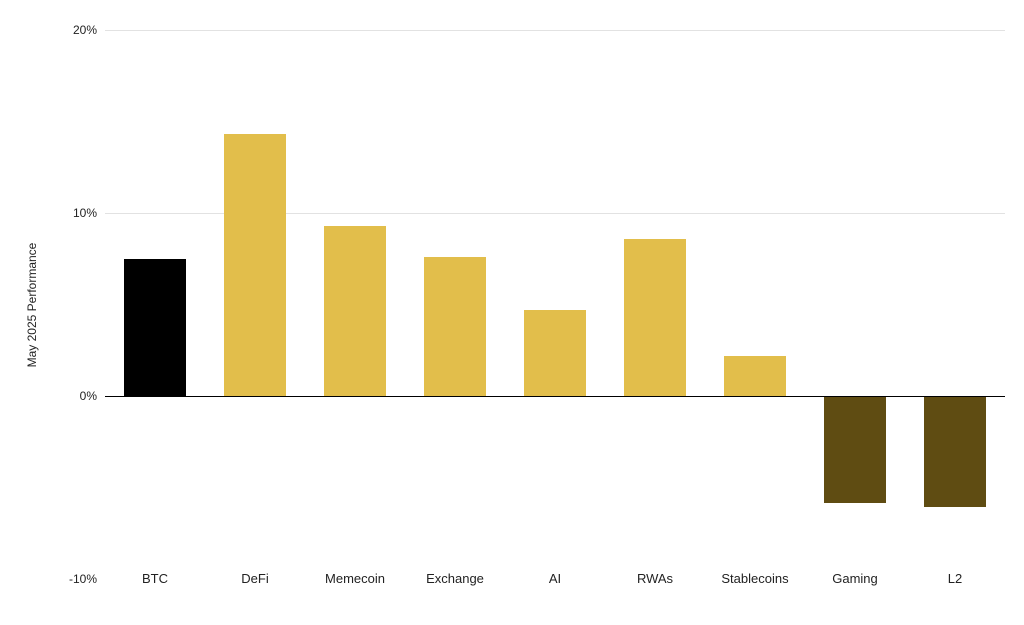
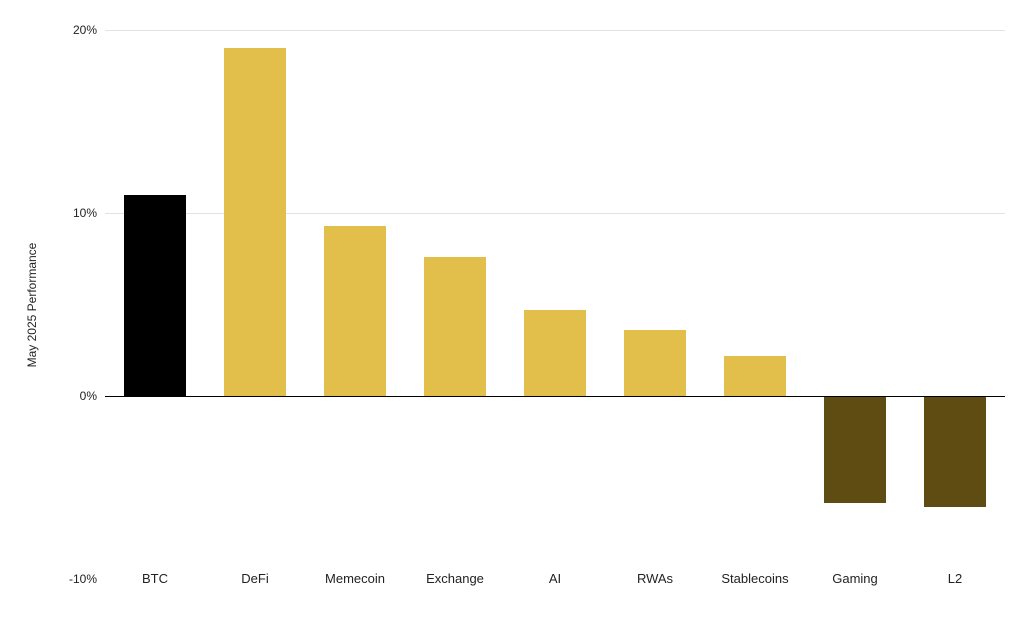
BTC: 7.5% -> 11.0%
DeFi: 14.3% -> 19.0%
RWAs: 8.6% -> 3.6%
